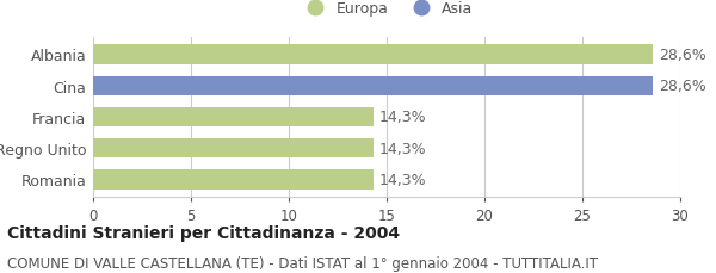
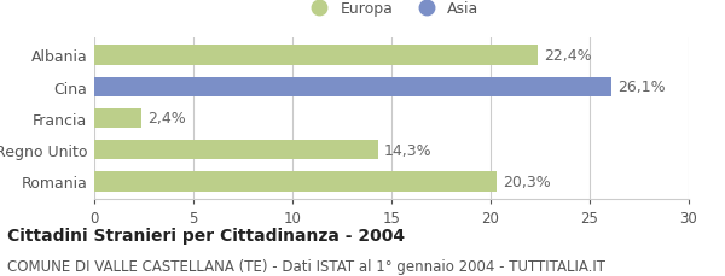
Albania: 28,6% -> 22,4%
Cina: 28,6% -> 26,1%
Francia: 14,3% -> 2,4%
Romania: 14,3% -> 20,3%
